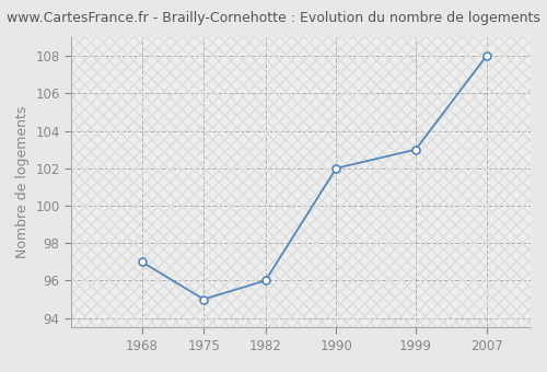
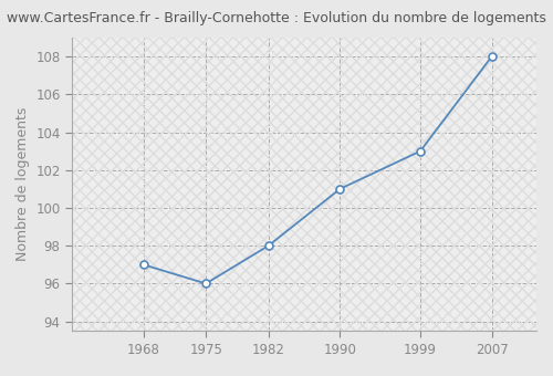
1975: 95 -> 96
1982: 96 -> 98
1990: 102 -> 101
